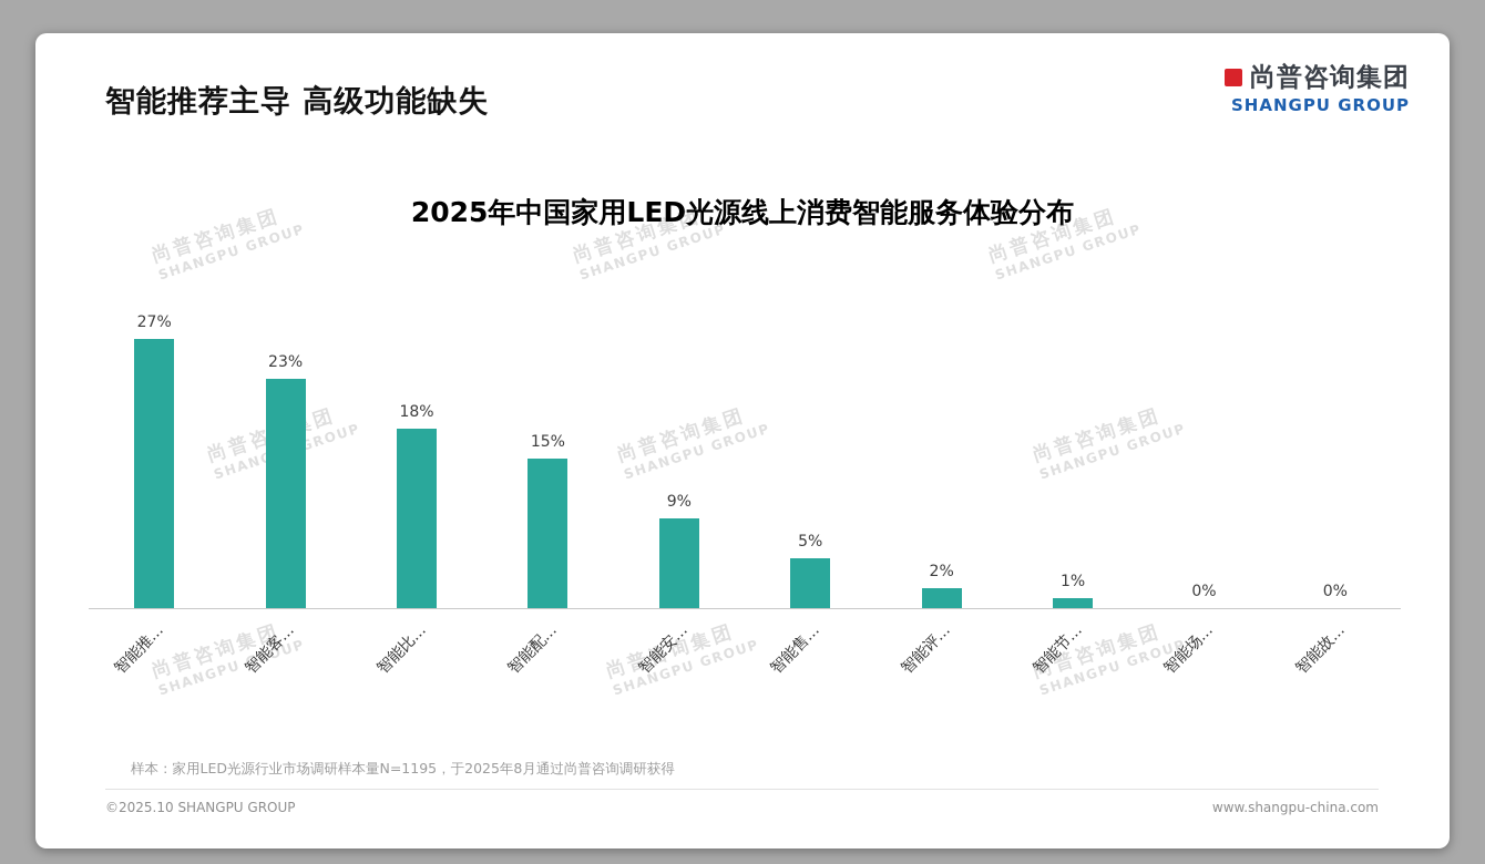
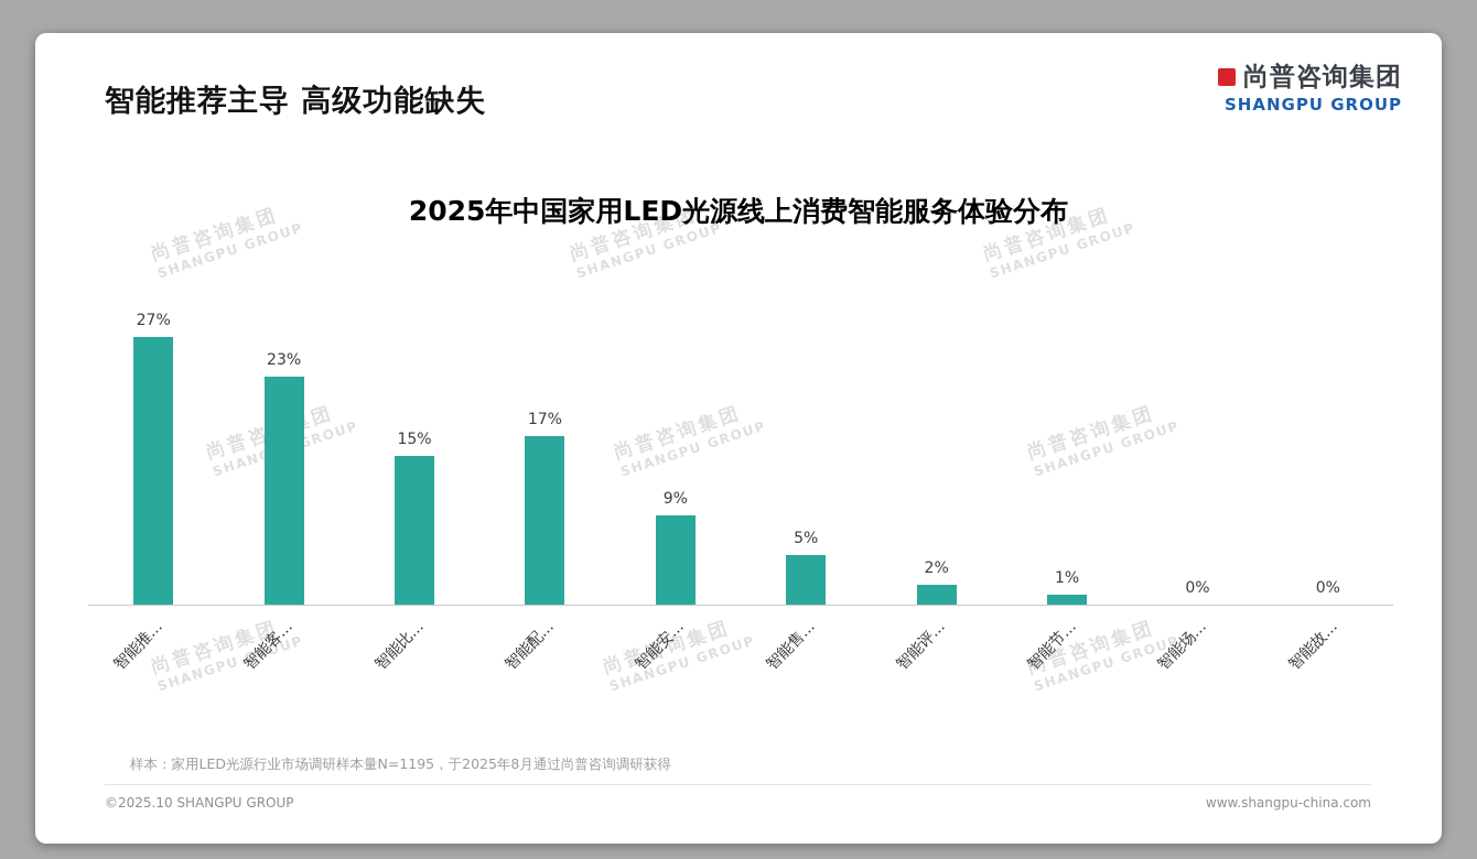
智能比...: 18% -> 15%
智能配...: 15% -> 17%
